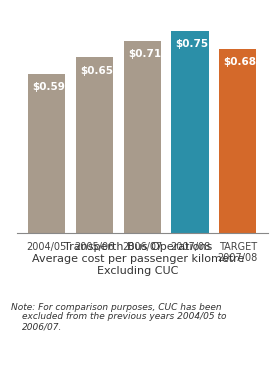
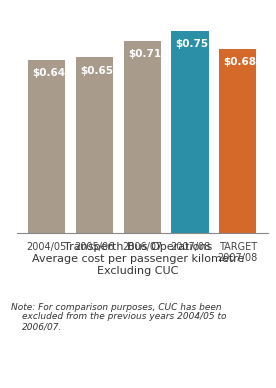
2004/05: $0.59 -> $0.64
